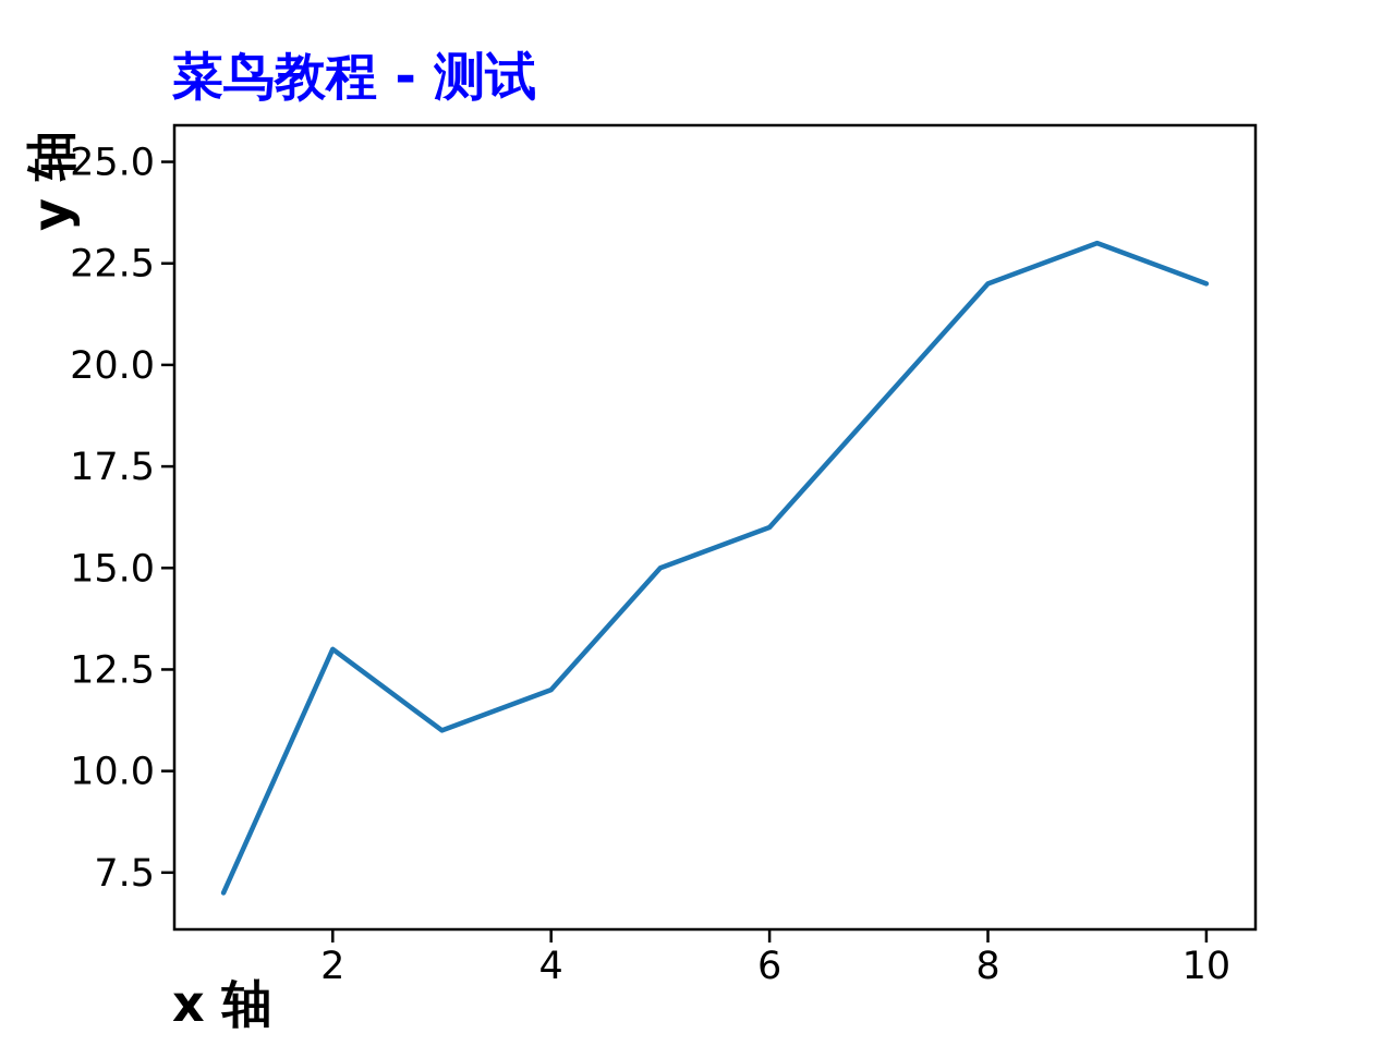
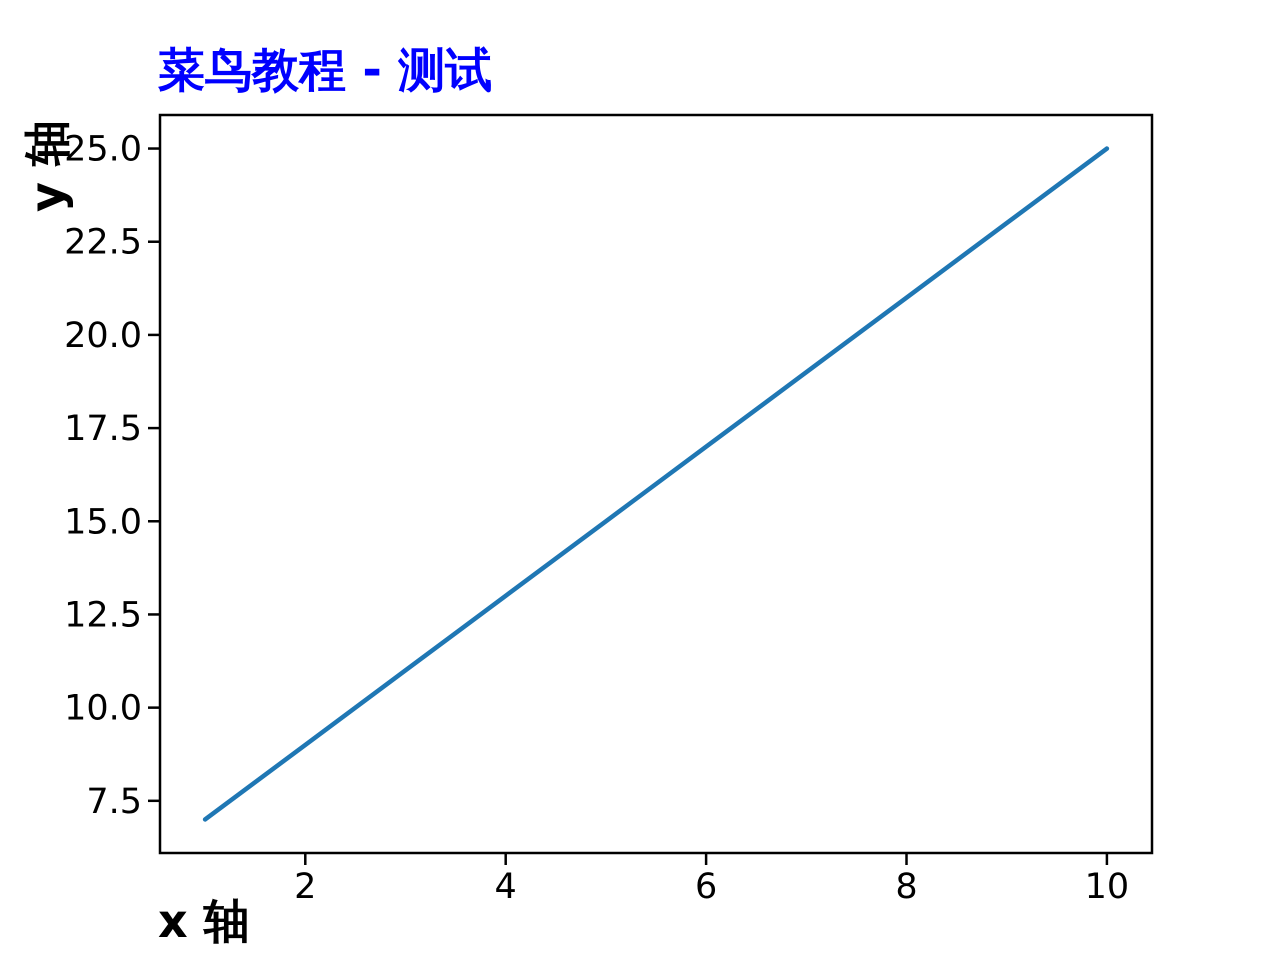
2: 13 -> 9
4: 12 -> 13
6: 16 -> 17
8: 22 -> 21
10: 22 -> 25
